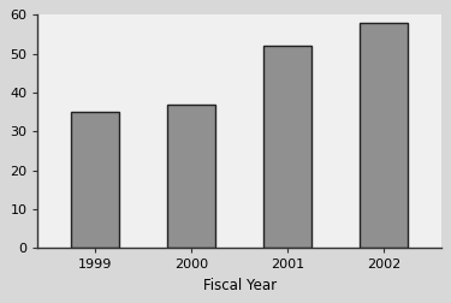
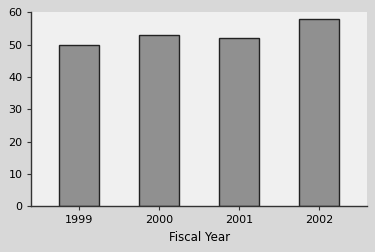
1999: 35 -> 50
2000: 37 -> 53
